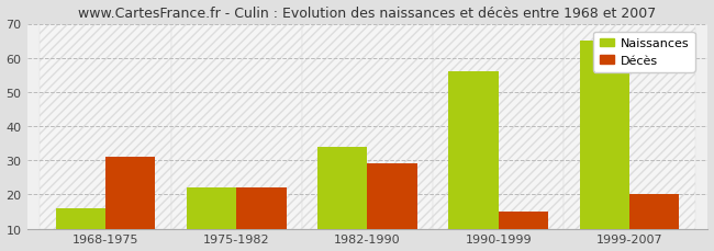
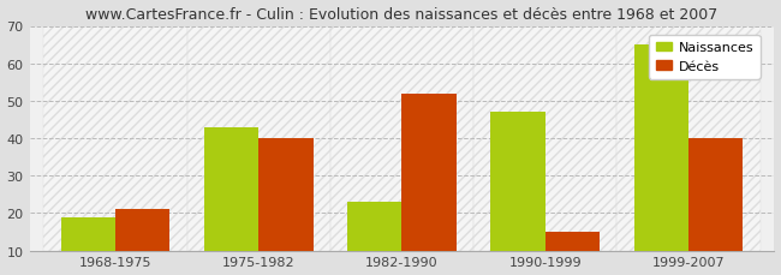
Naissances/1968-1975: 16 -> 19
Décès/1968-1975: 31 -> 21
Naissances/1975-1982: 22 -> 43
Décès/1975-1982: 22 -> 40
Naissances/1982-1990: 34 -> 23
Décès/1982-1990: 29 -> 52
Naissances/1990-1999: 56 -> 47
Décès/1999-2007: 20 -> 40
